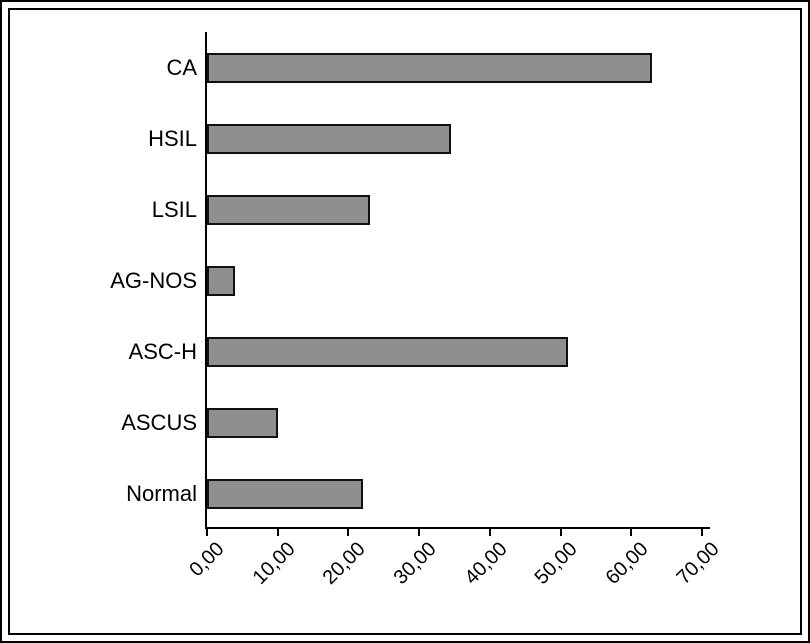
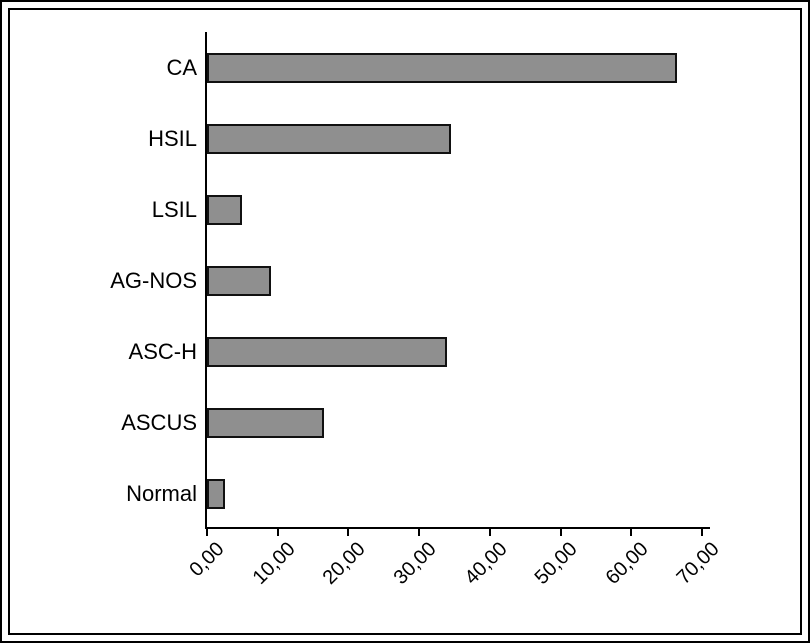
CA: 63 -> 66
LSIL: 23 -> 5
AG-NOS: 4 -> 9
ASC-H: 51 -> 34
ASCUS: 10 -> 16
Normal: 22 -> 2
